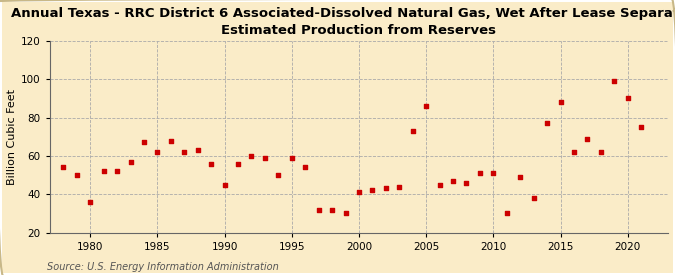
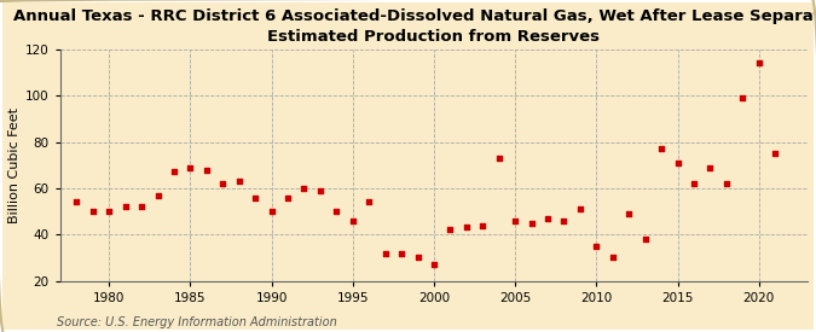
1980: 36 -> 50
1985: 62 -> 69
1990: 45 -> 50
1995: 59 -> 46
2000: 41 -> 27
2005: 86 -> 46
2010: 51 -> 35
2015: 88 -> 71
2020: 90 -> 114
